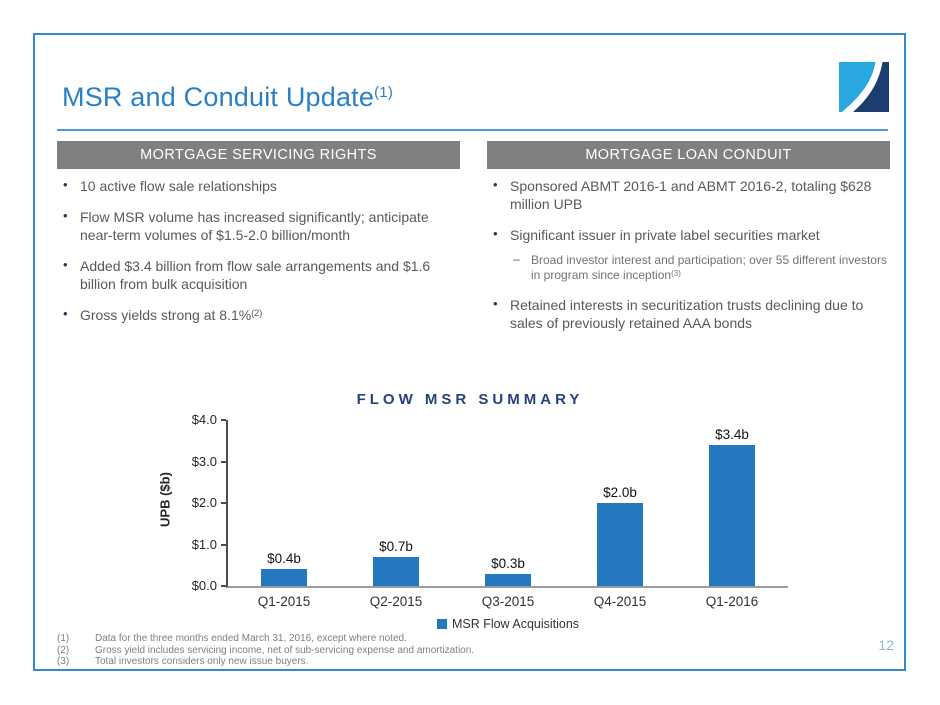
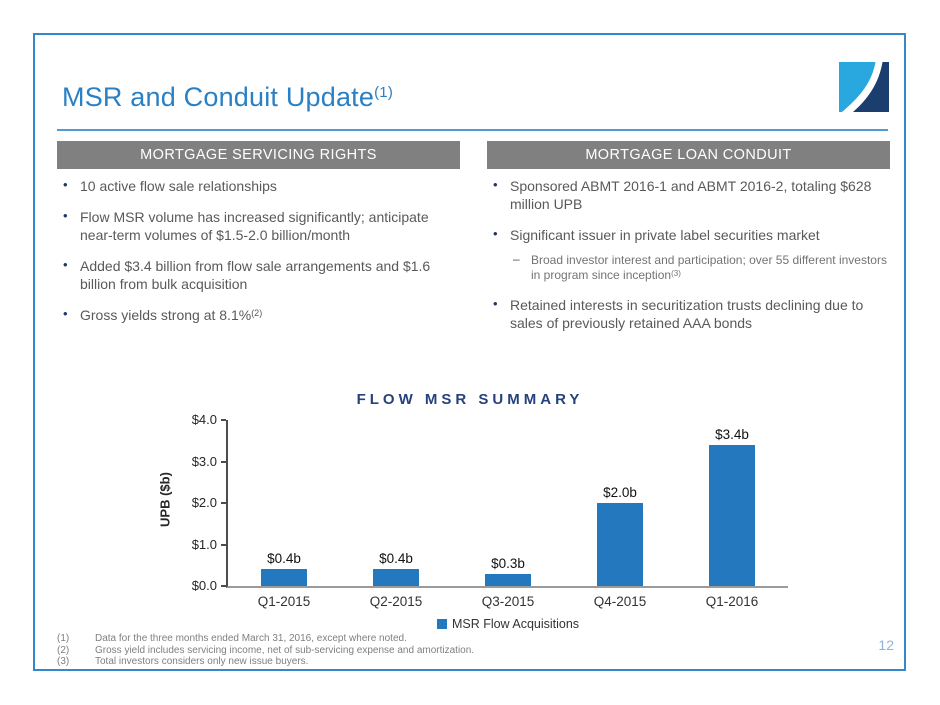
Q2-2015: $0.7b -> $0.4b
